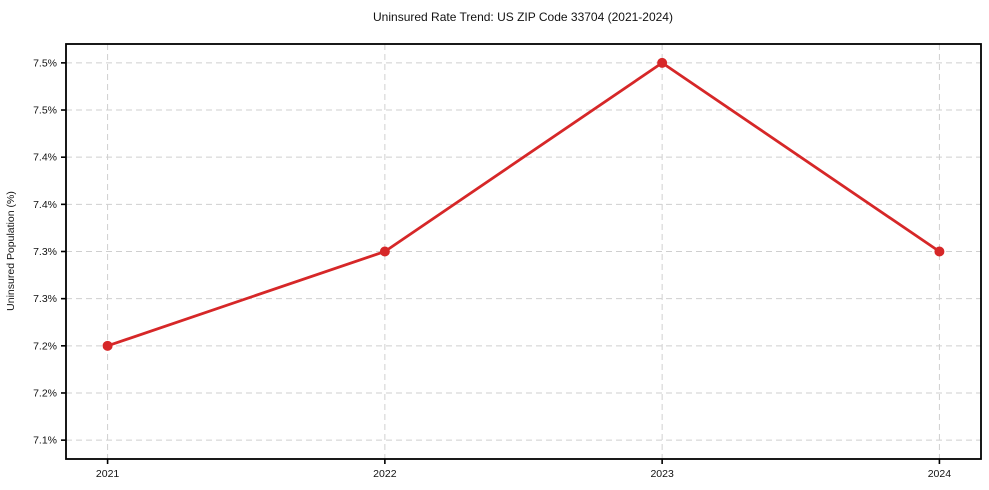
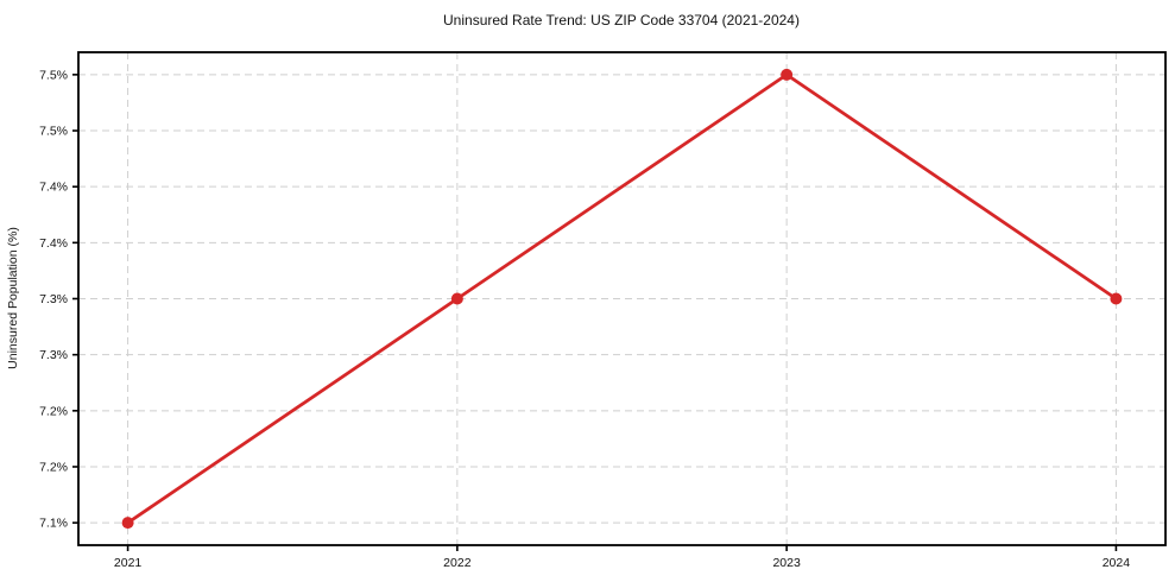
2021: 7.2% -> 7.1%
